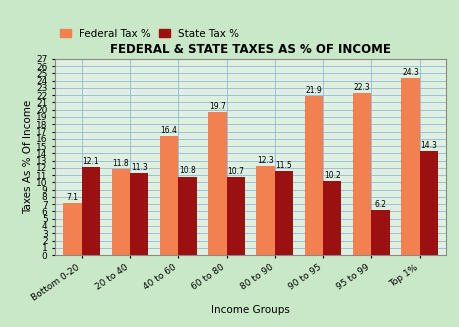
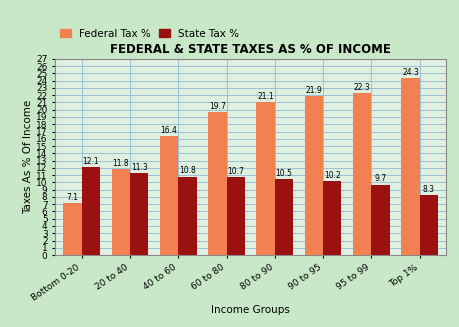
Federal Tax %/80 to 90: 12.3 -> 21.1
State Tax %/80 to 90: 11.5 -> 10.5
State Tax %/95 to 99: 6.2 -> 9.7
State Tax %/Top 1%: 14.3 -> 8.3
